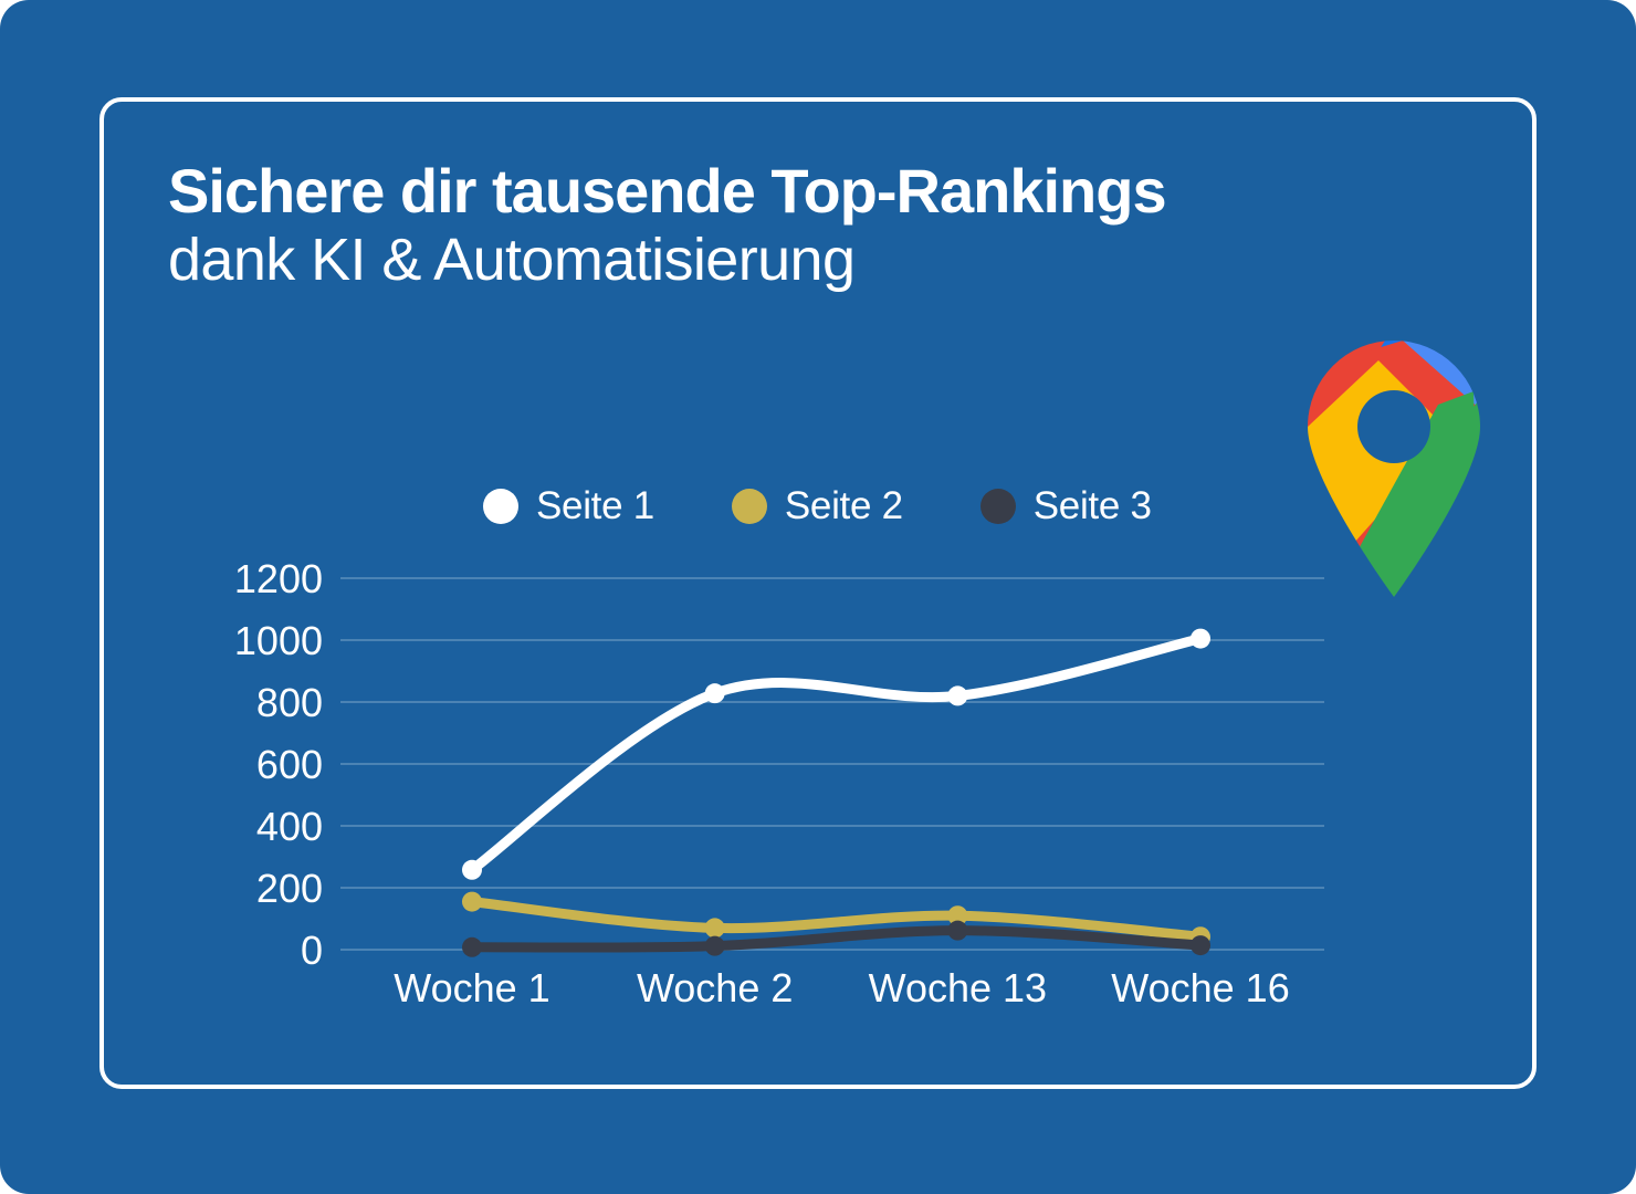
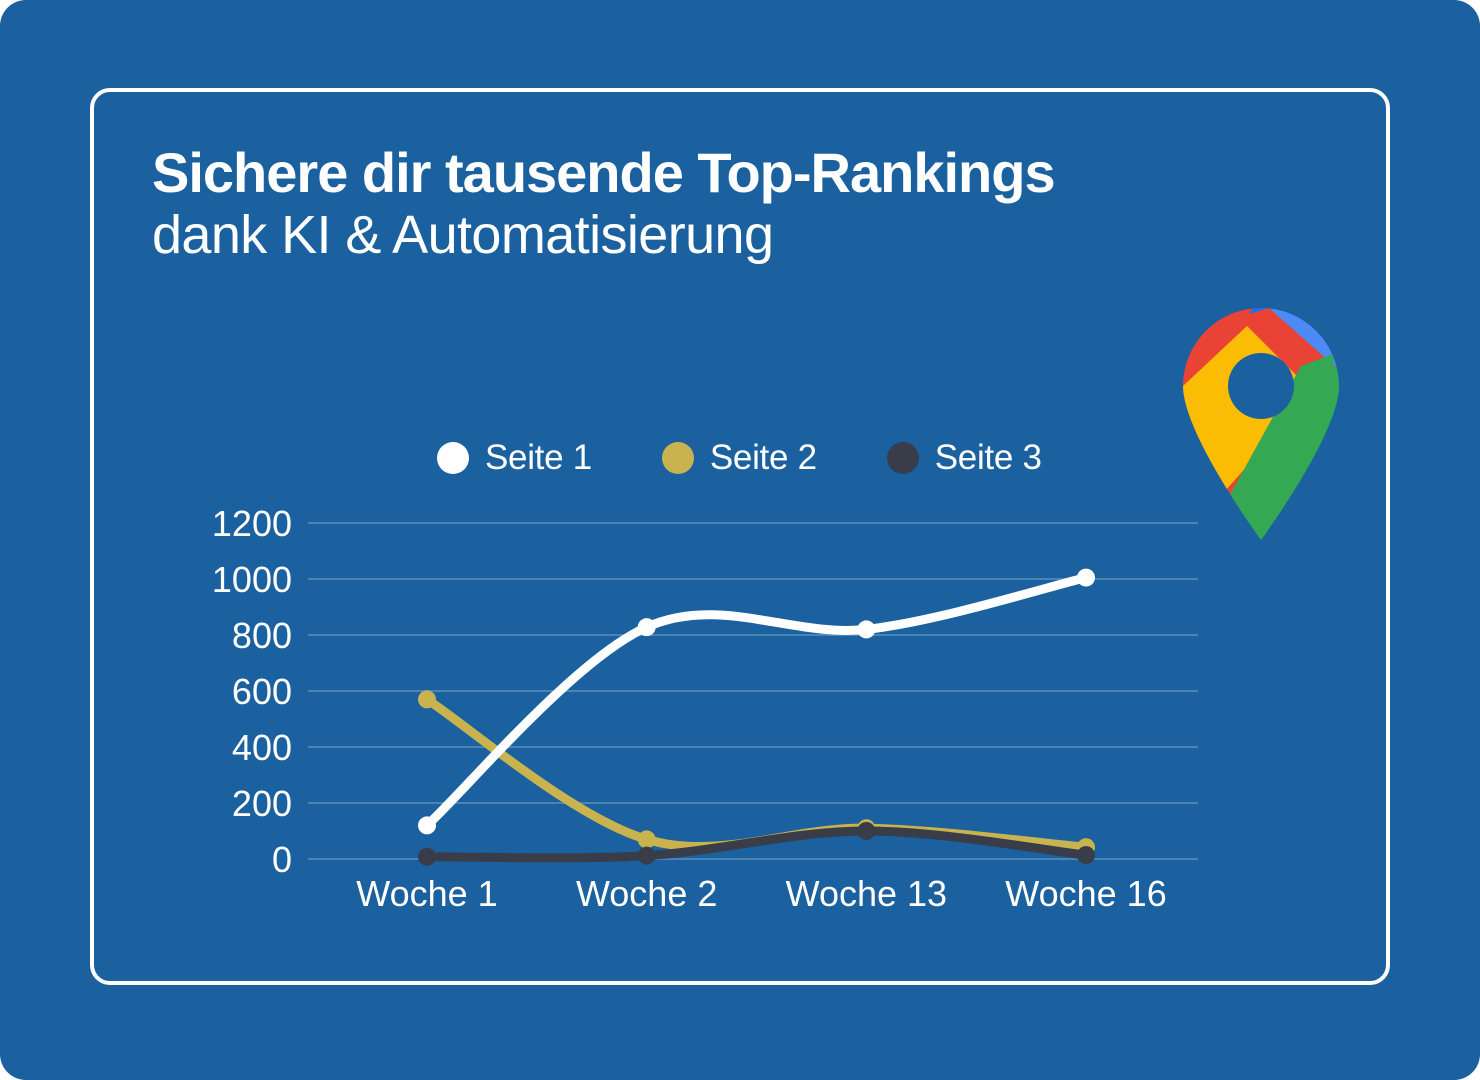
Seite 1/Woche 1: 260 -> 120
Seite 2/Woche 1: 160 -> 570
Seite 3/Woche 13: 60 -> 100
